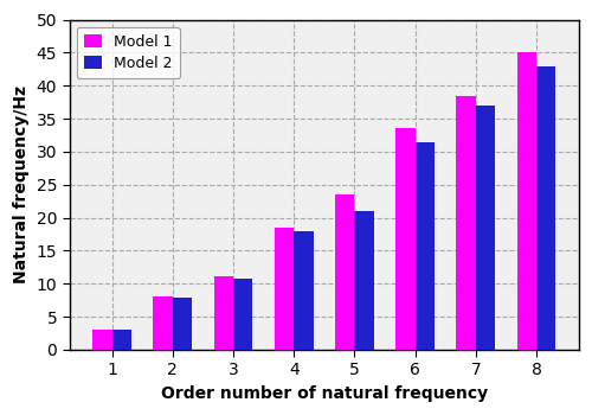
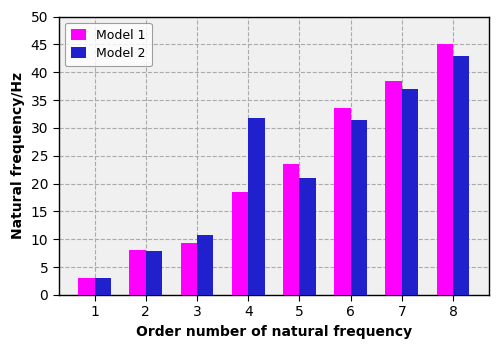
Model 1/3: 11.2 -> 9.4
Model 2/4: 18.0 -> 31.8
